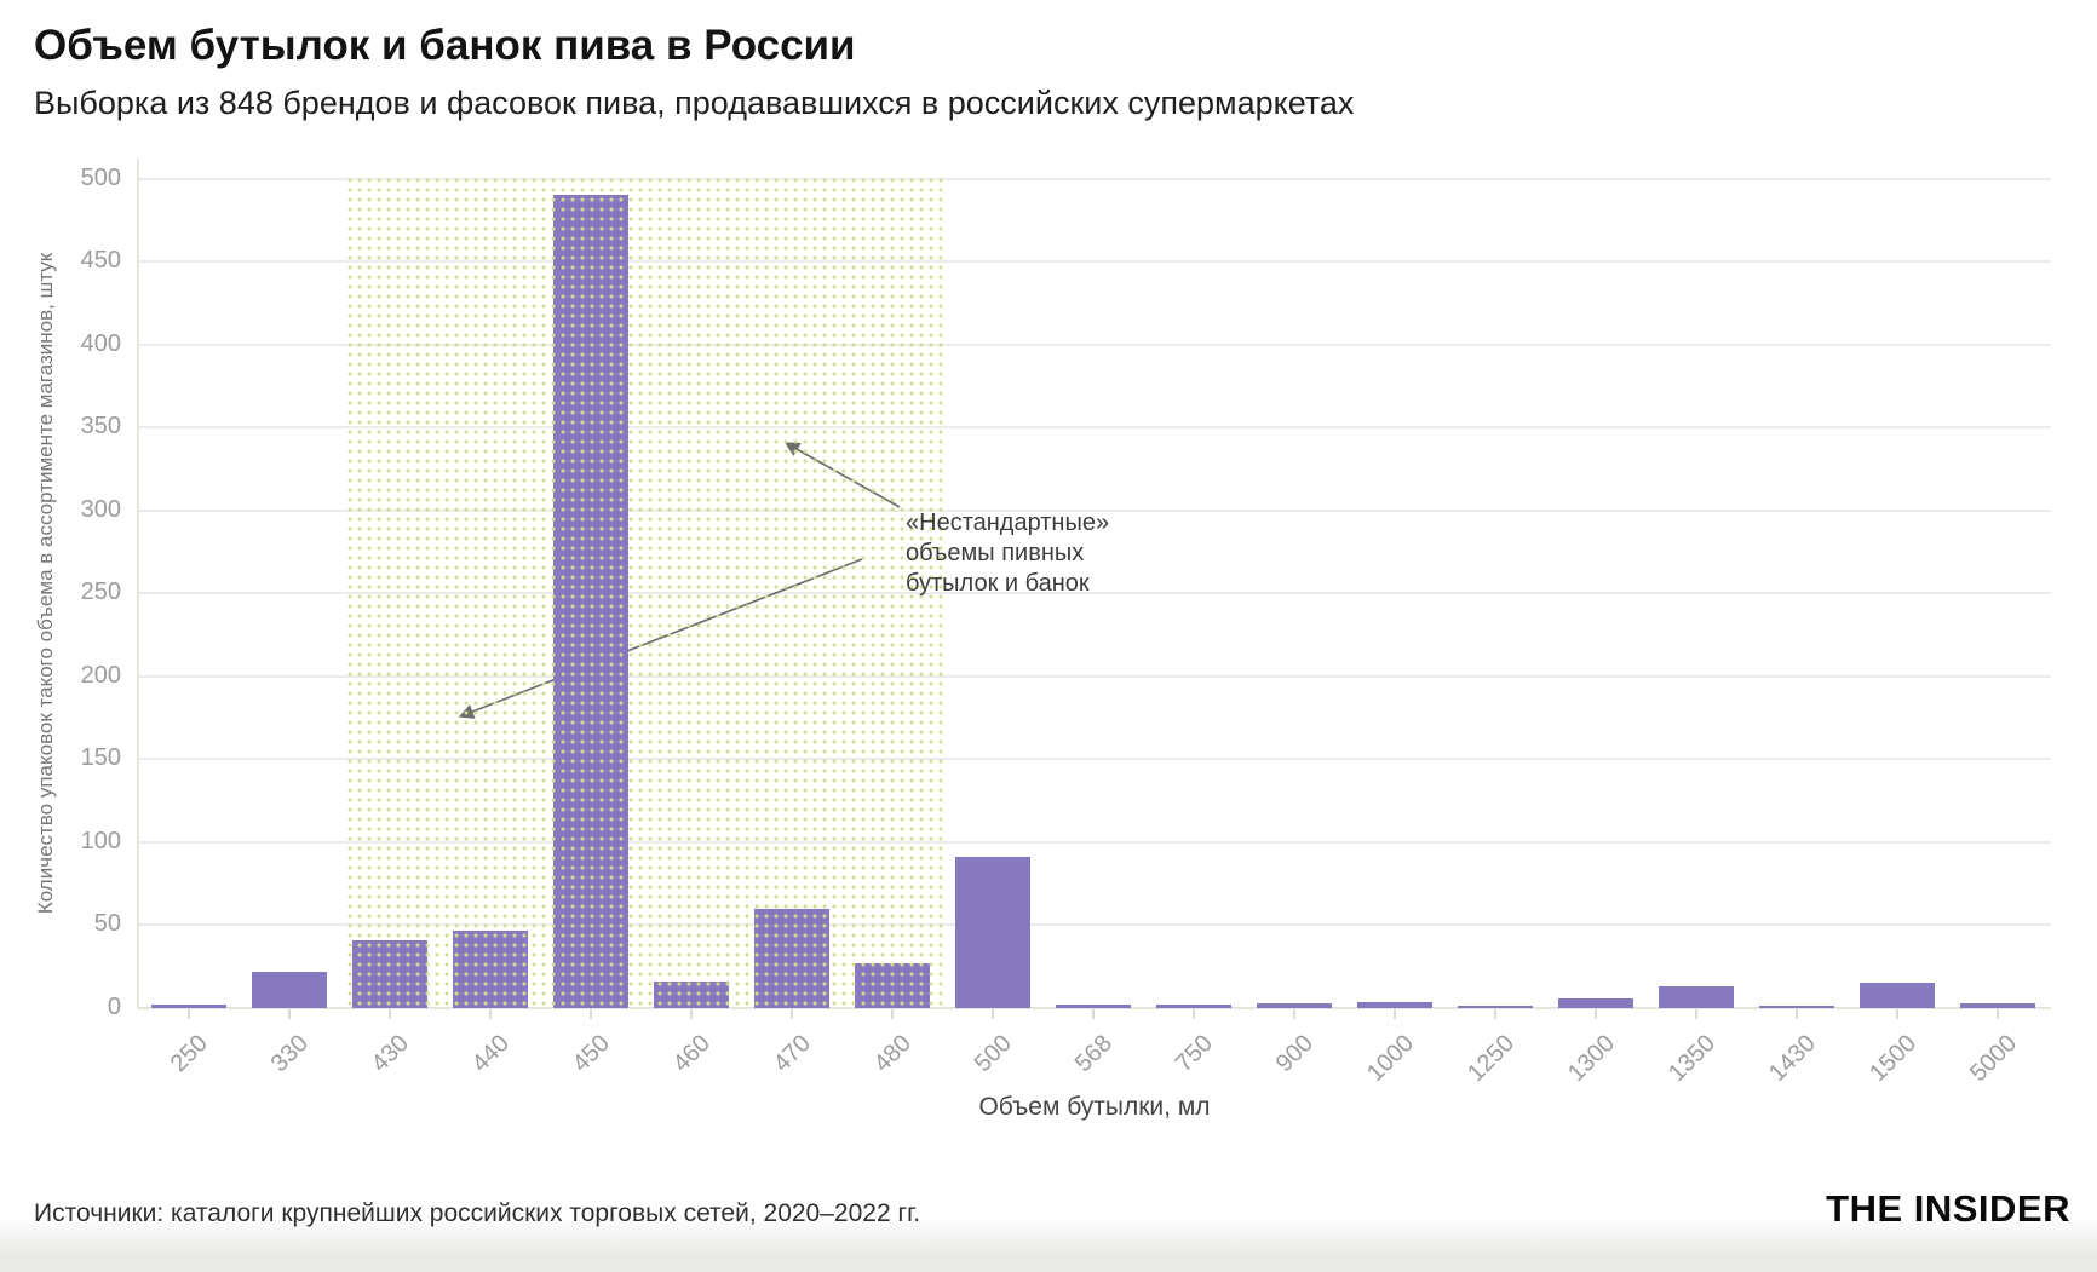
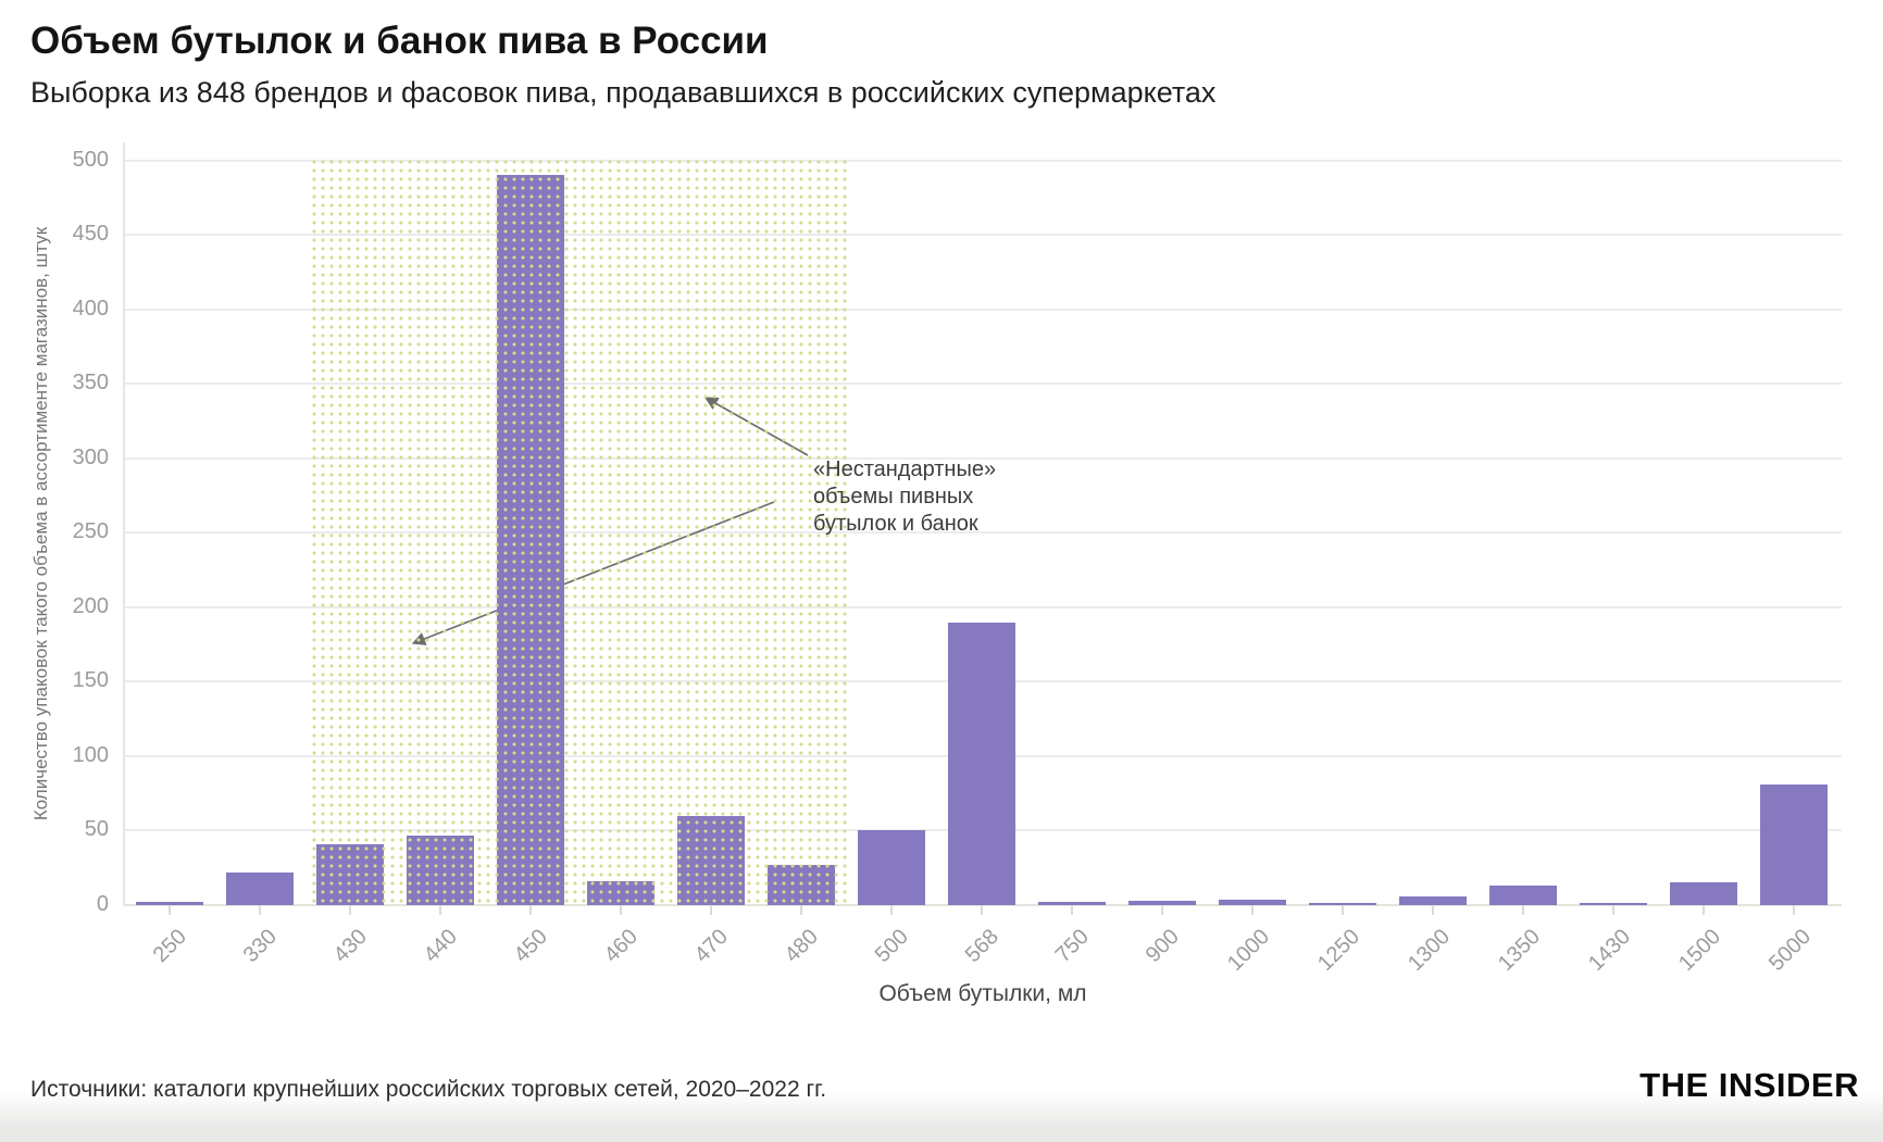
500: 91 -> 50
568: 2 -> 190
5000: 3 -> 81
